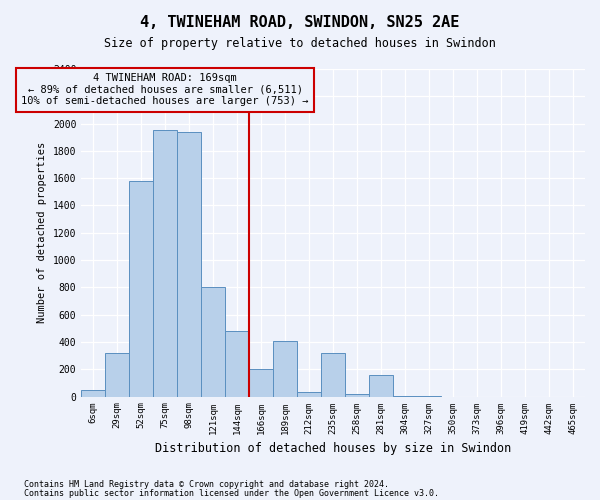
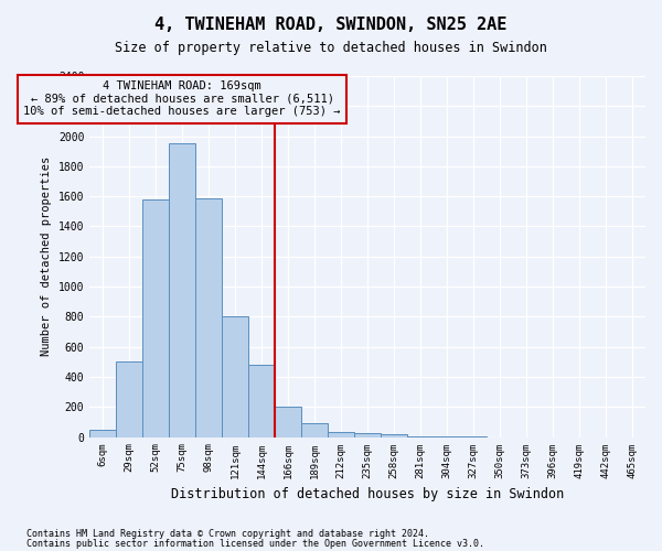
29sqm: 320 -> 500
98sqm: 1940 -> 1590
189sqm: 410 -> 90
235sqm: 320 -> 20
281sqm: 160 -> 0
